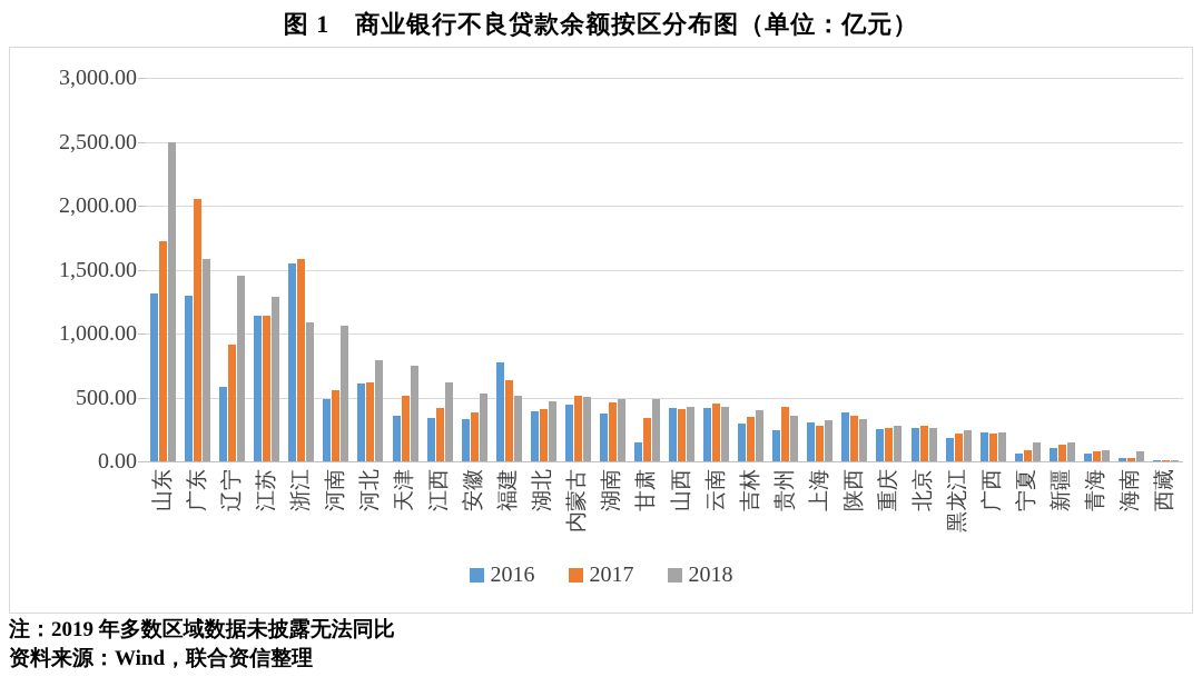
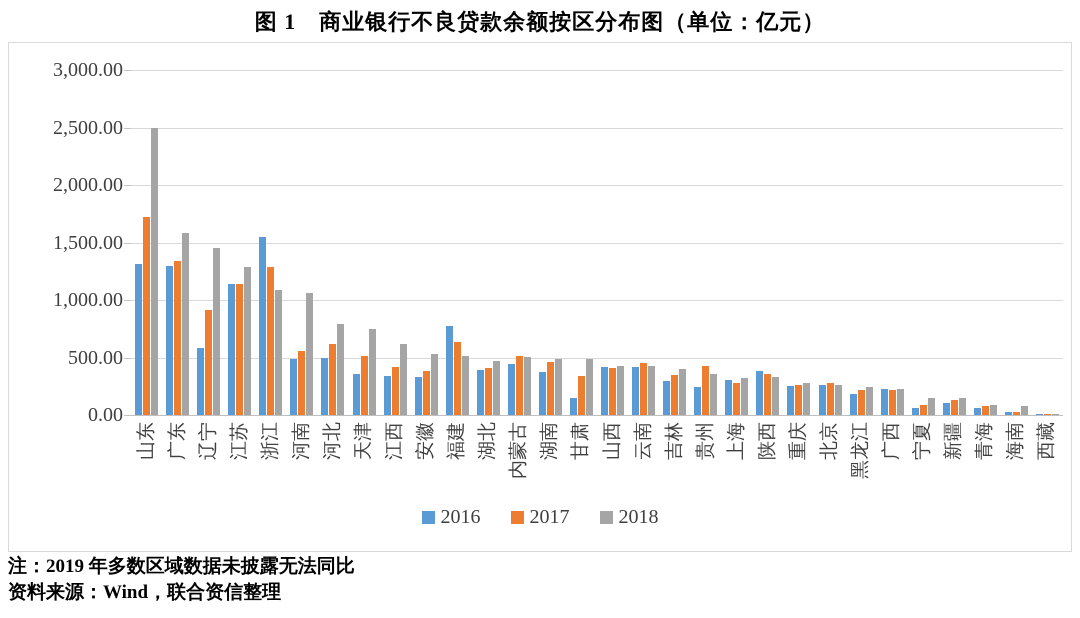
2017/广东: 2050 -> 1340
2017/浙江: 1580 -> 1290
2016/河北: 610 -> 500
